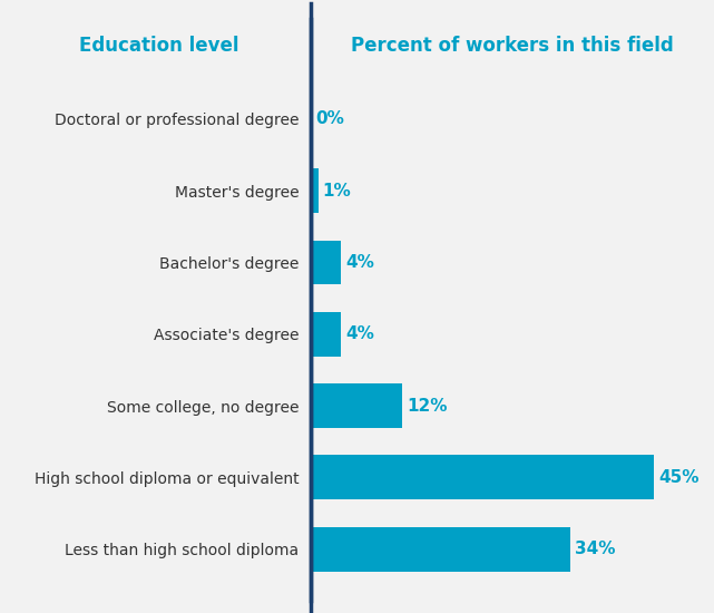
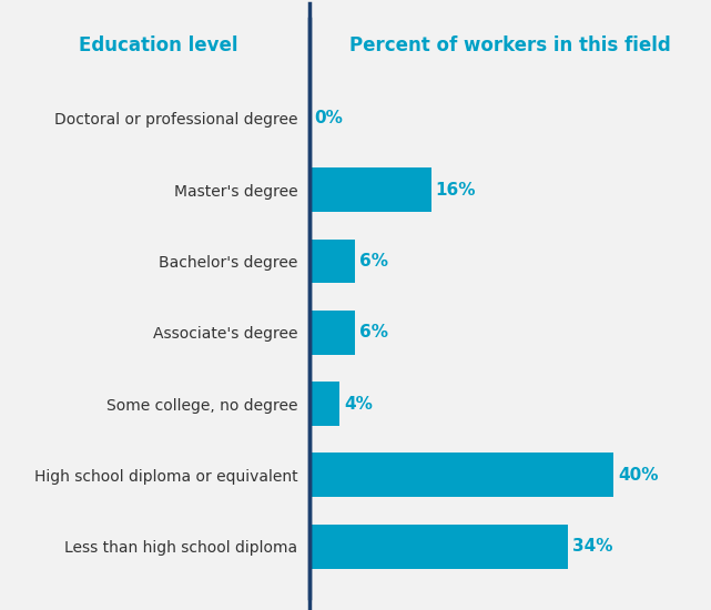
Master's degree: 1% -> 16%
Bachelor's degree: 4% -> 6%
Associate's degree: 4% -> 6%
Some college, no degree: 12% -> 4%
High school diploma or equivalent: 45% -> 40%
